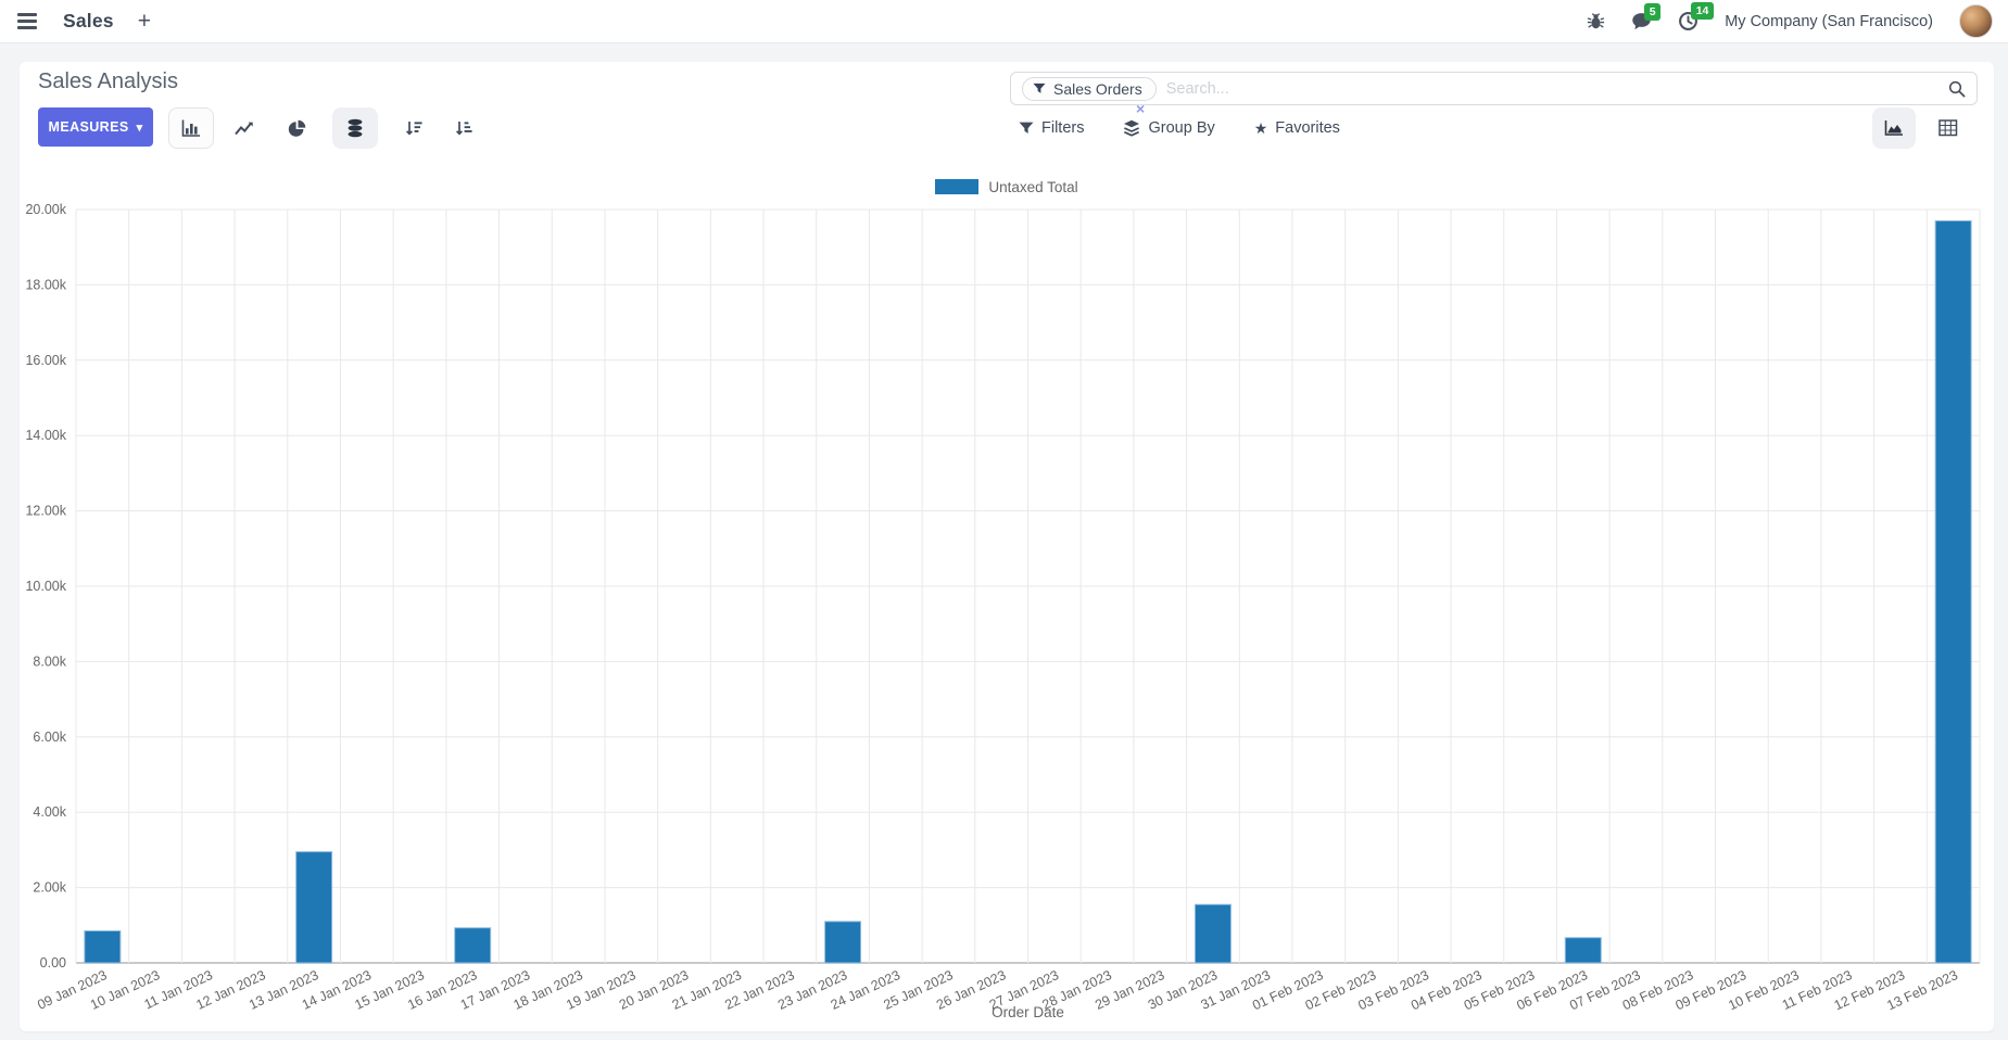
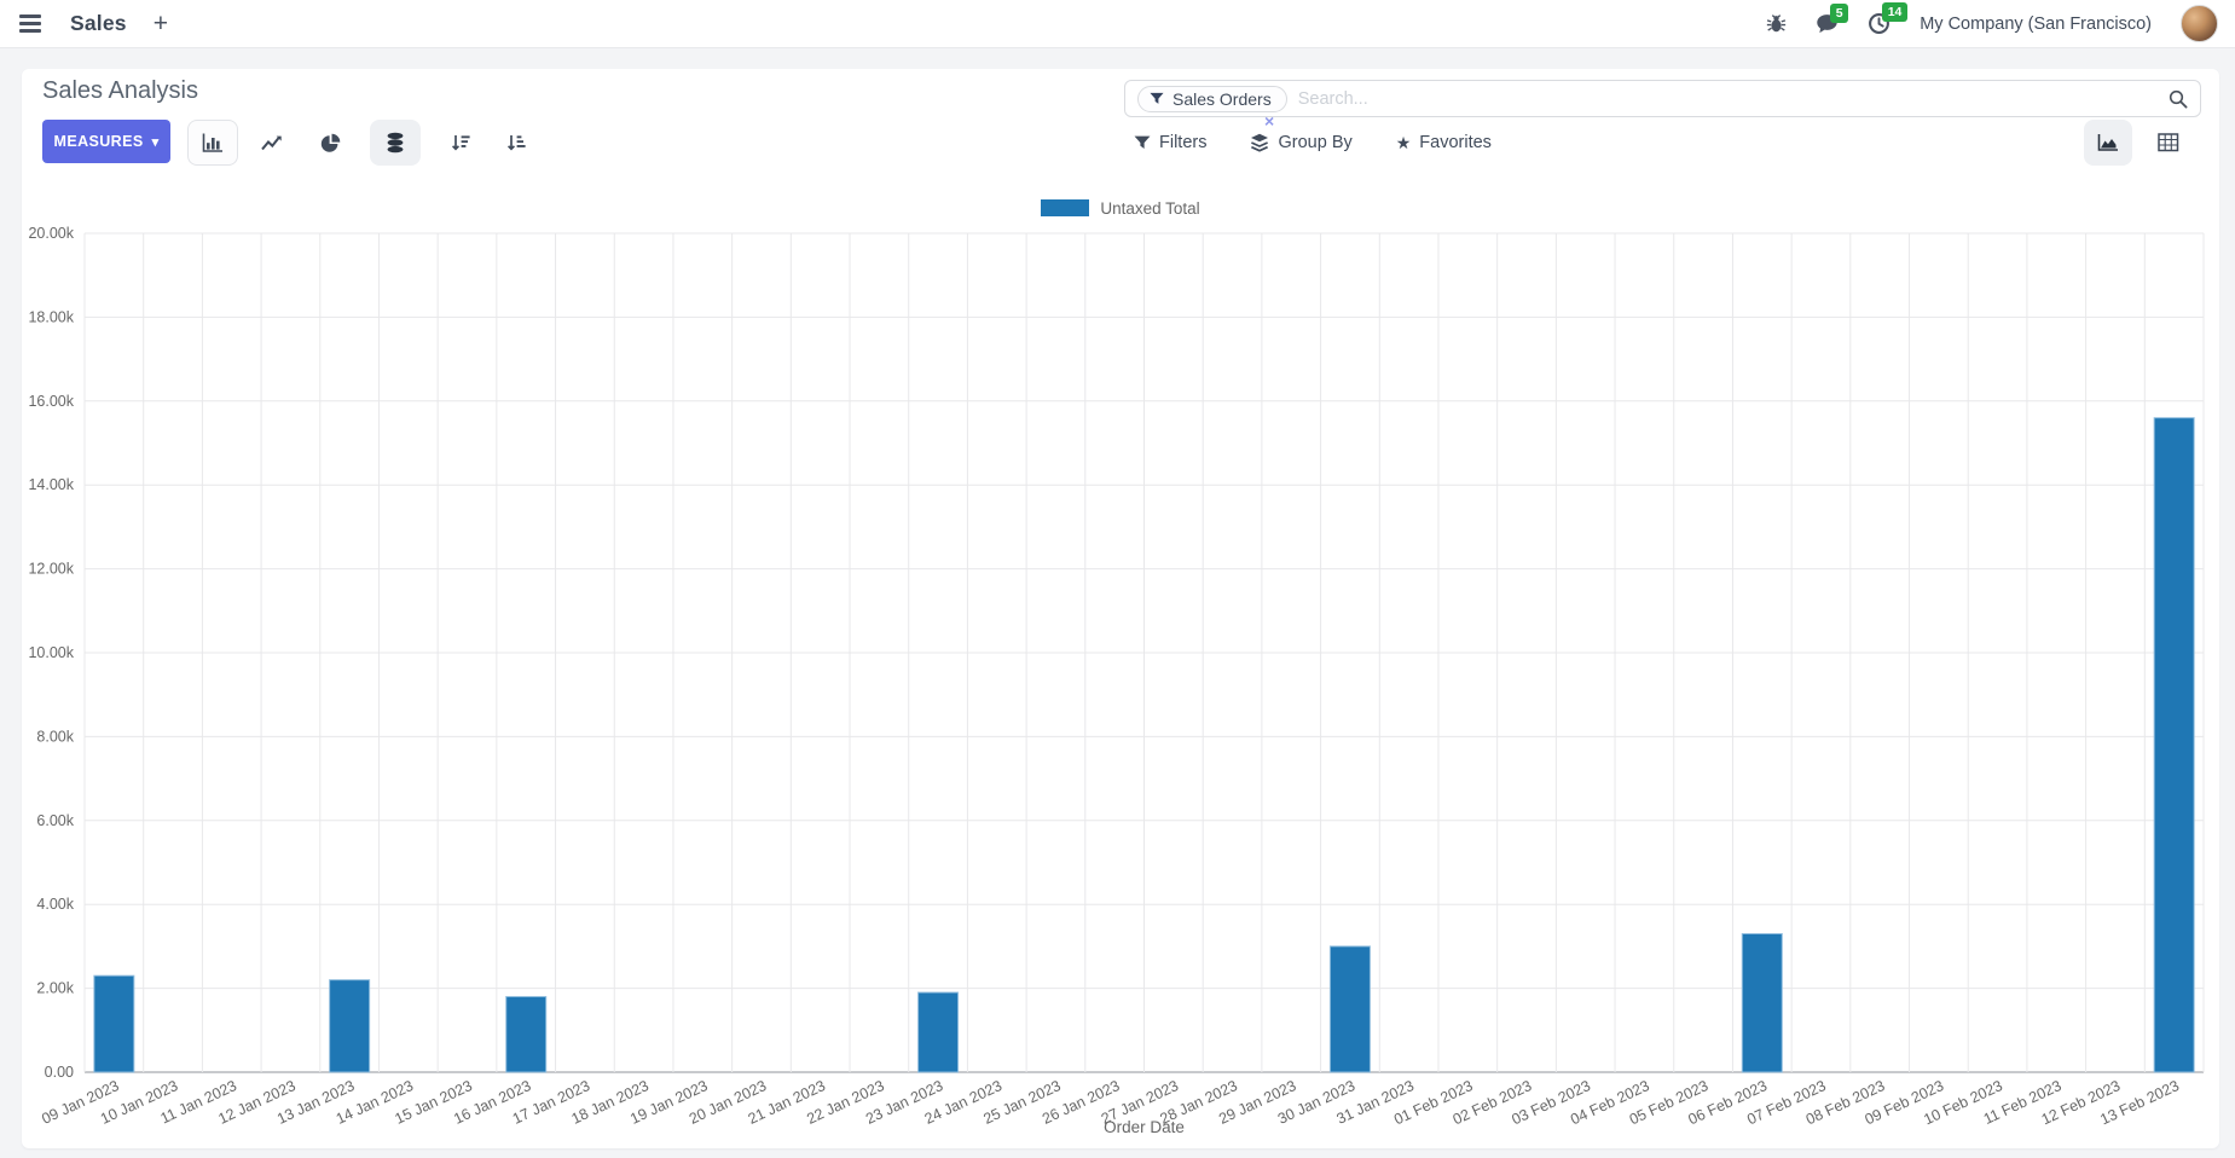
09 Jan 2023: 0.8k -> 2.3k
13 Jan 2023: 3.0k -> 2.2k
16 Jan 2023: 0.9k -> 1.8k
23 Jan 2023: 1.1k -> 1.9k
30 Jan 2023: 1.6k -> 3.0k
06 Feb 2023: 0.7k -> 3.3k
13 Feb 2023: 19.7k -> 15.6k
